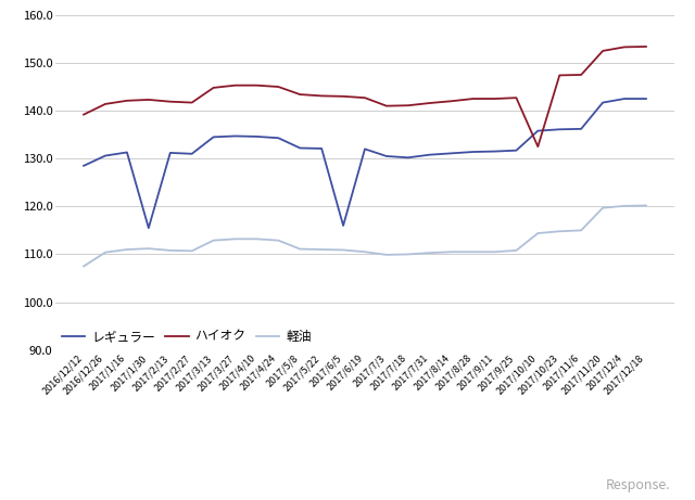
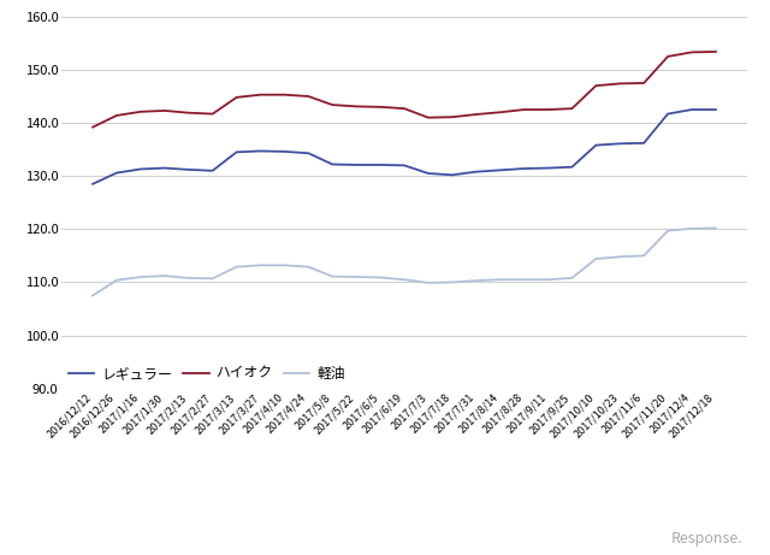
レギュラー/2017/1/30: 115.5 -> 131.5
レギュラー/2017/6/5: 116.0 -> 132.1
ハイオク/2017/10/10: 132.5 -> 147.0
